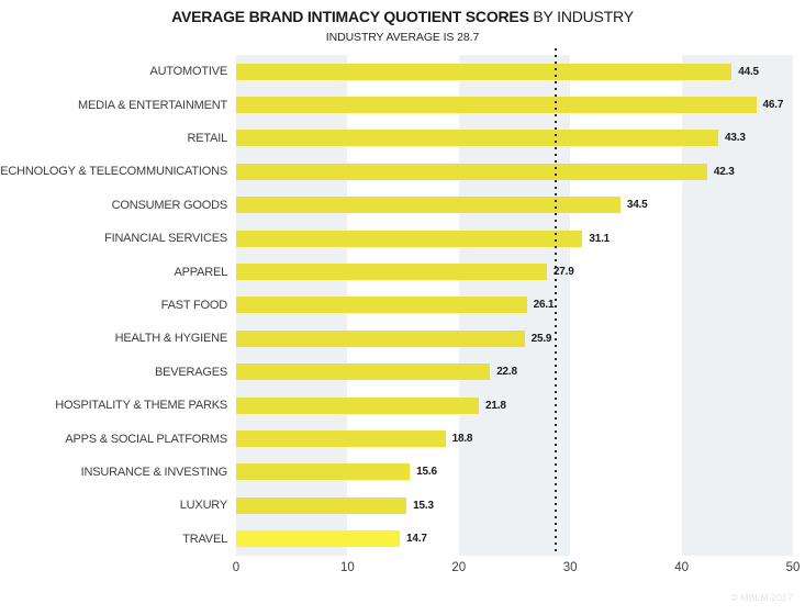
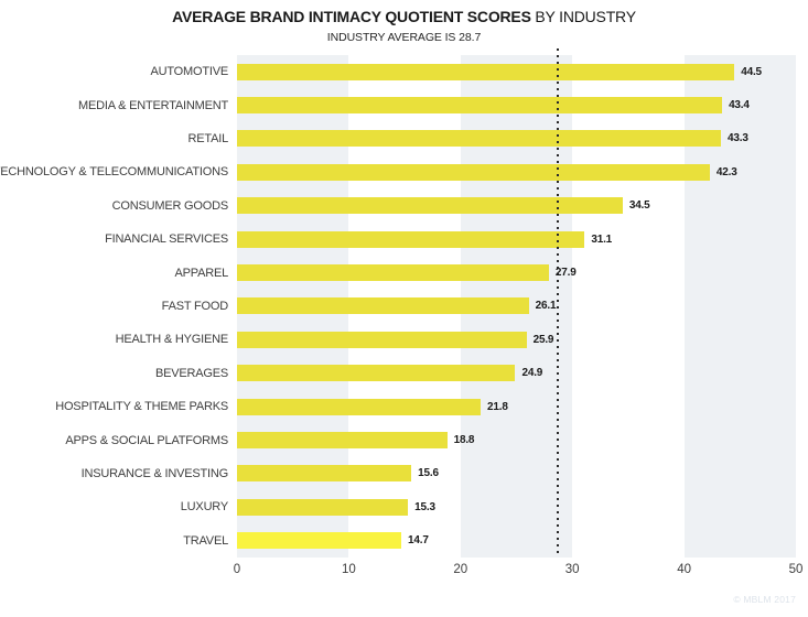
MEDIA & ENTERTAINMENT: 46.7 -> 43.4
BEVERAGES: 22.8 -> 24.9
